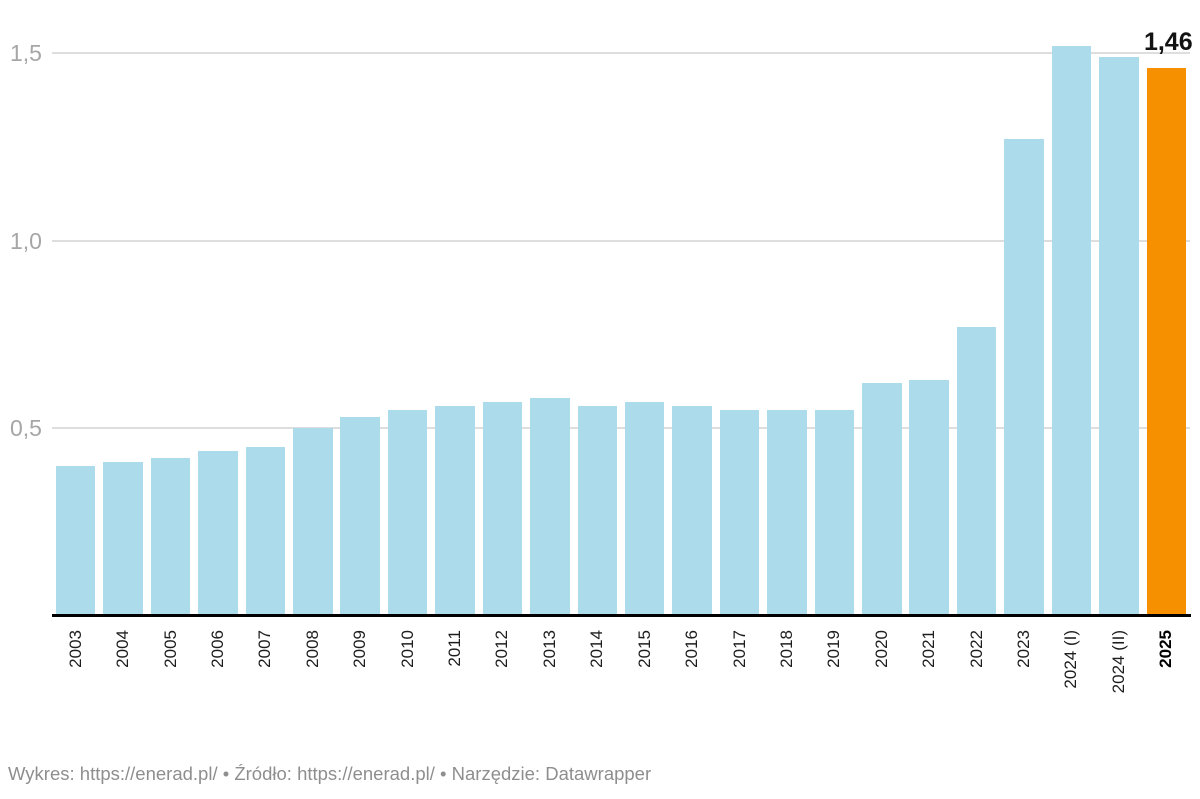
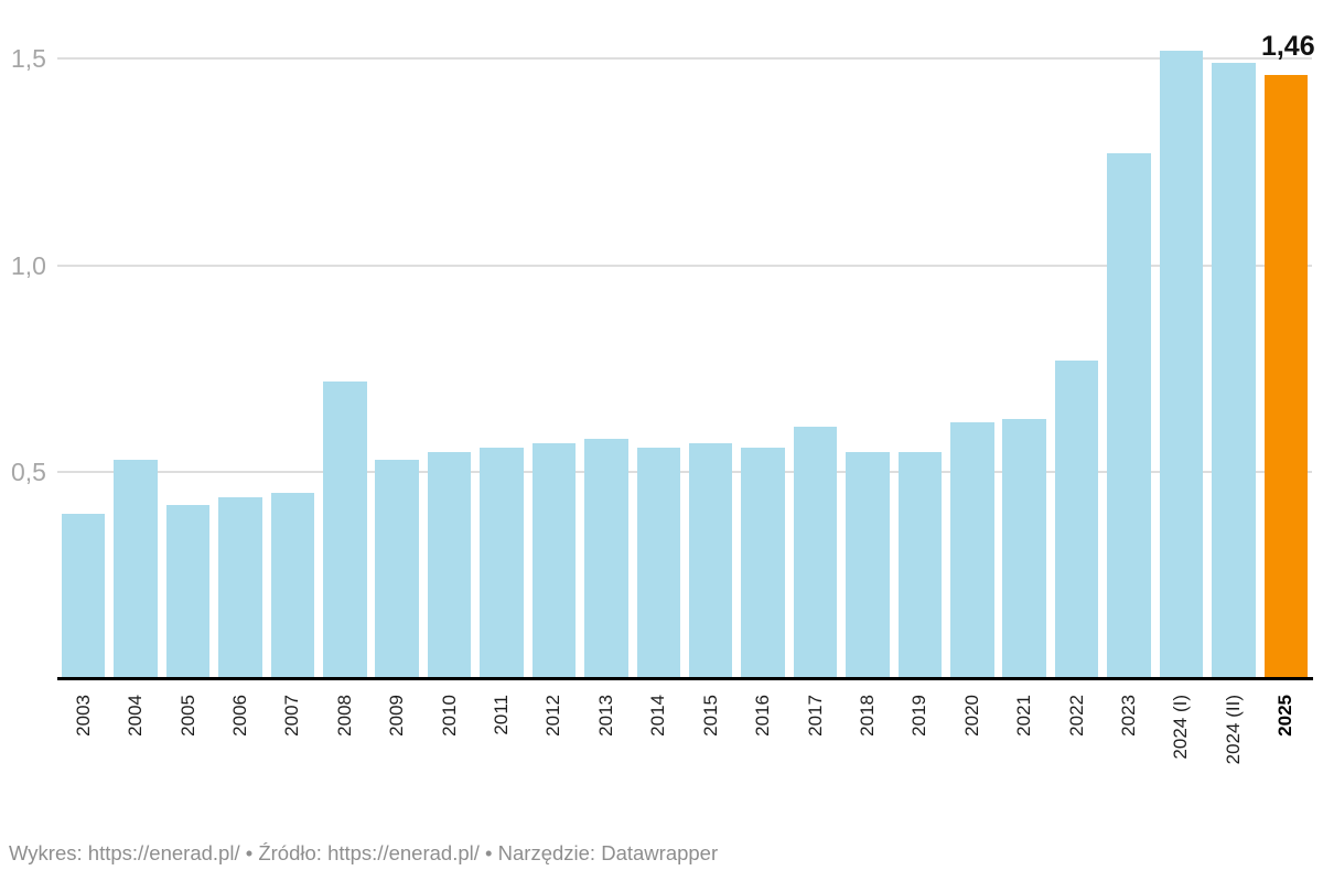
2004: 0,41 -> 0,53
2008: 0,50 -> 0,72
2017: 0,55 -> 0,61
